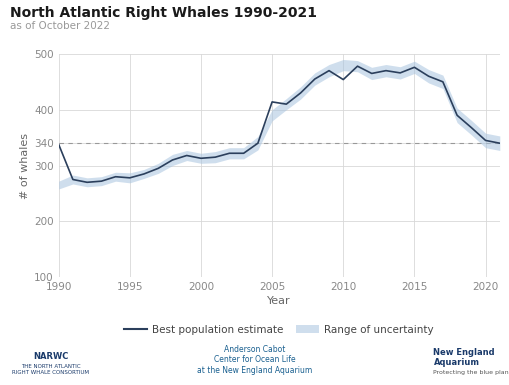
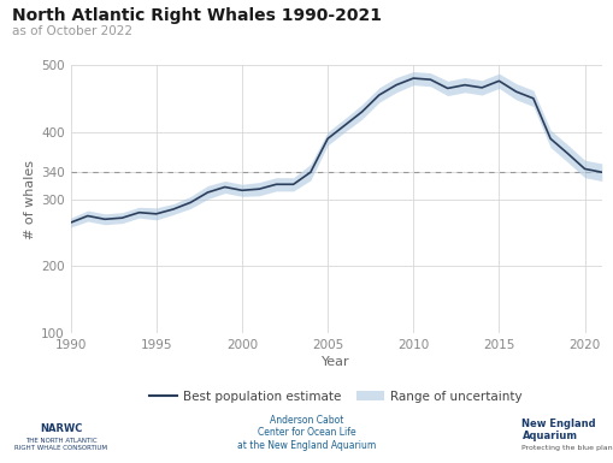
Best population estimate/1990: 338 -> 265
Best population estimate/2005: 414 -> 390
Best population estimate/2010: 454 -> 480
